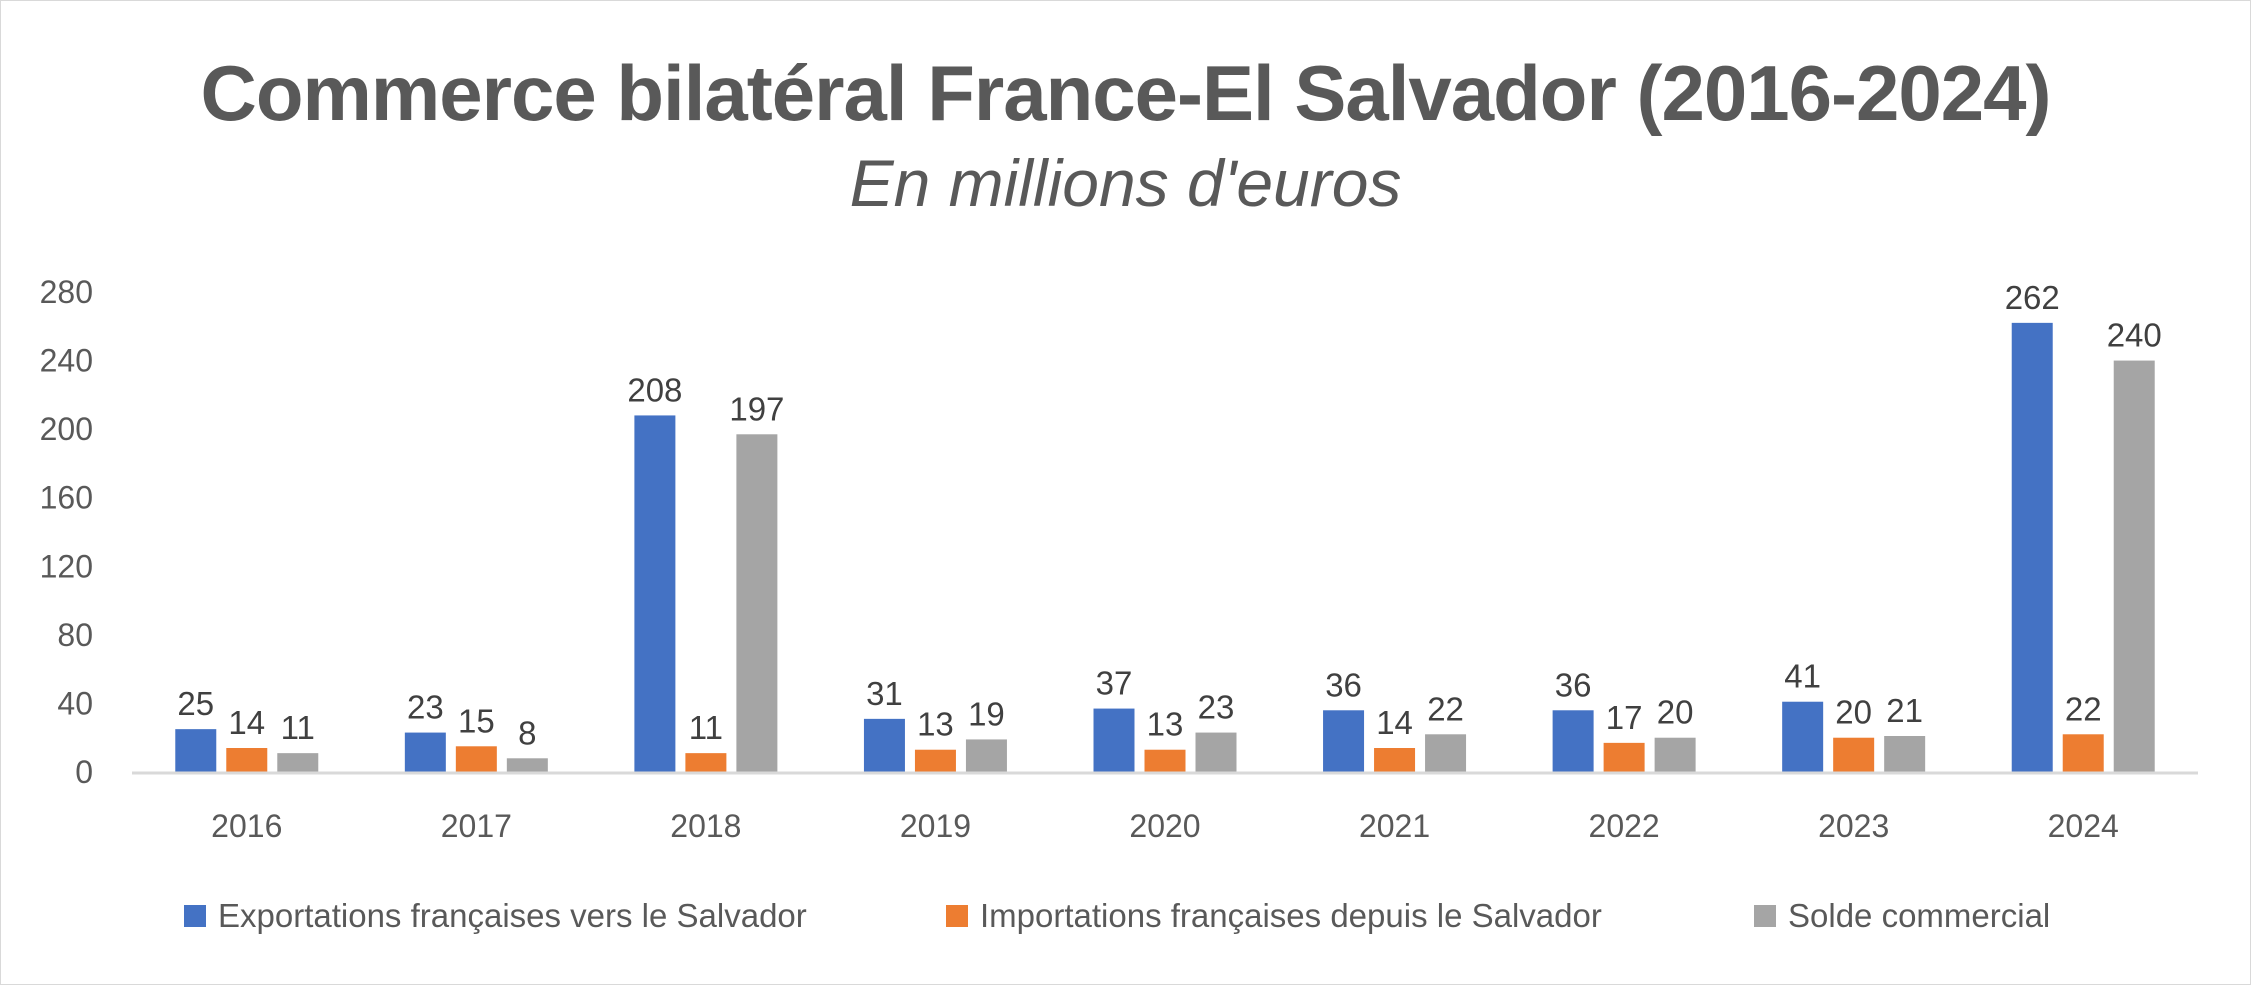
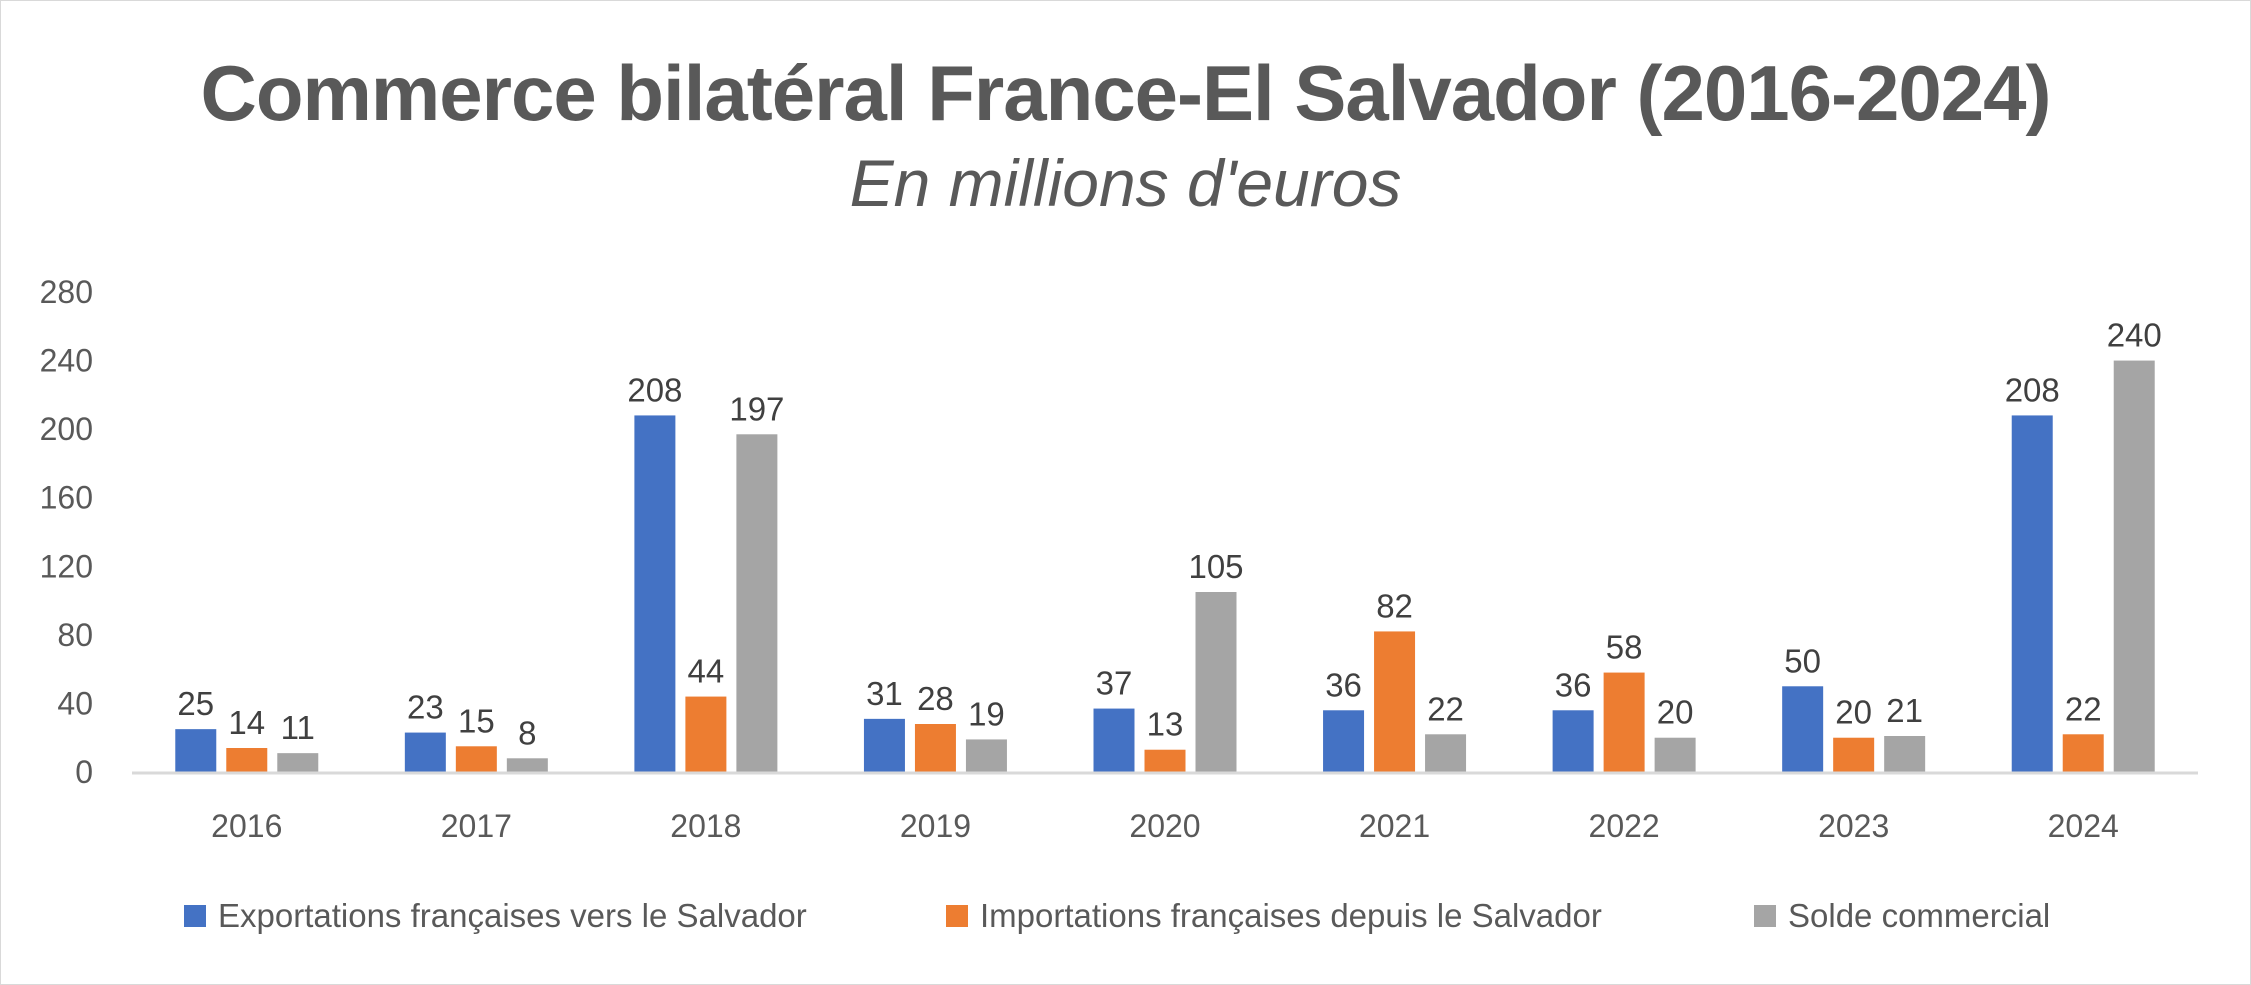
Importations françaises depuis le Salvador/2018: 11 -> 44
Importations françaises depuis le Salvador/2019: 13 -> 28
Solde commercial/2020: 23 -> 105
Importations françaises depuis le Salvador/2021: 14 -> 82
Importations françaises depuis le Salvador/2022: 17 -> 58
Exportations françaises vers le Salvador/2023: 41 -> 50
Exportations françaises vers le Salvador/2024: 262 -> 208
